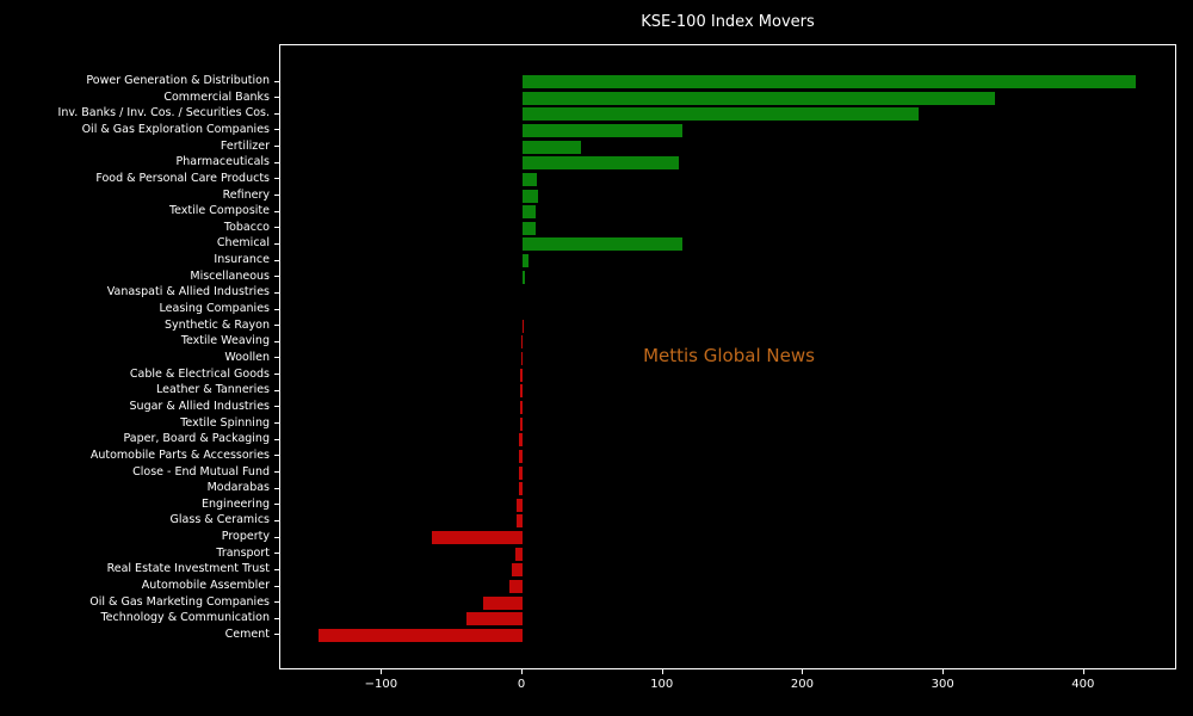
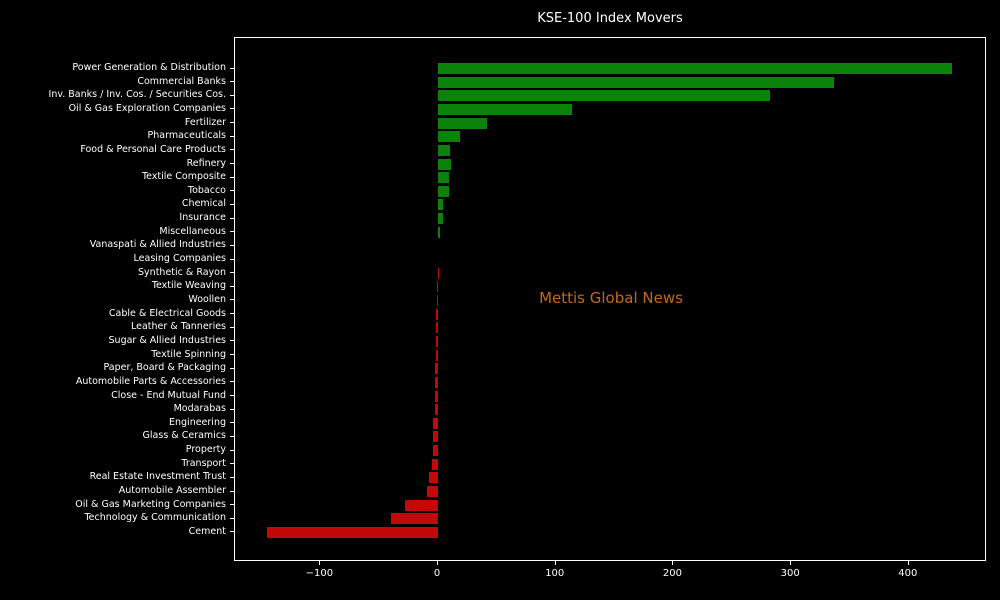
Pharmaceuticals: 111 -> 19
Chemical: 114 -> 4
Property: -65 -> -4
